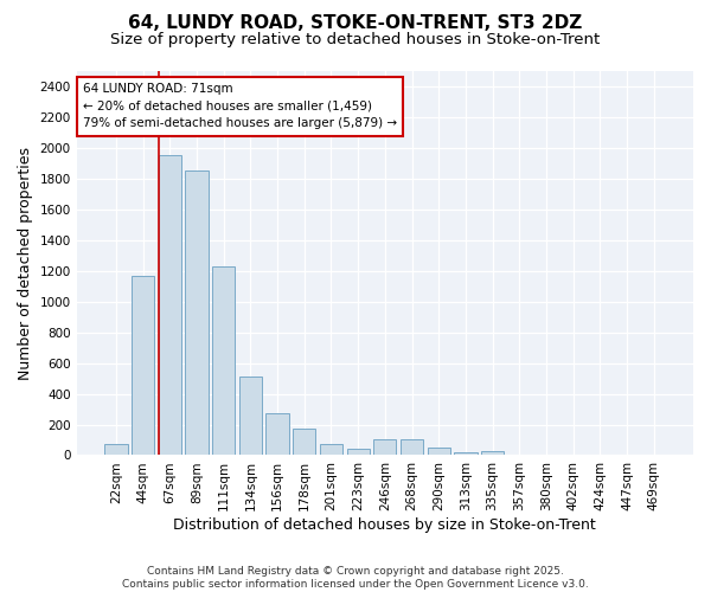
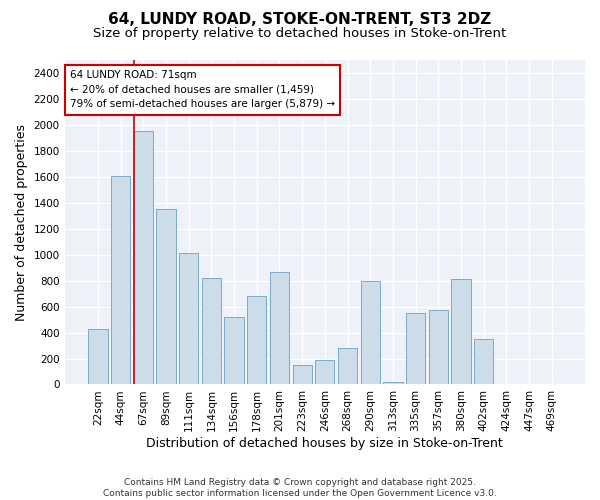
22sqm: 80 -> 430
44sqm: 1170 -> 1610
89sqm: 1850 -> 1350
111sqm: 1230 -> 1010
134sqm: 510 -> 820
156sqm: 270 -> 520
178sqm: 170 -> 680
201sqm: 80 -> 870
223sqm: 40 -> 150
246sqm: 100 -> 190
268sqm: 100 -> 280
290sqm: 50 -> 800
335sqm: 20 -> 550
357sqm: 0 -> 570
380sqm: 0 -> 810
402sqm: 0 -> 350
